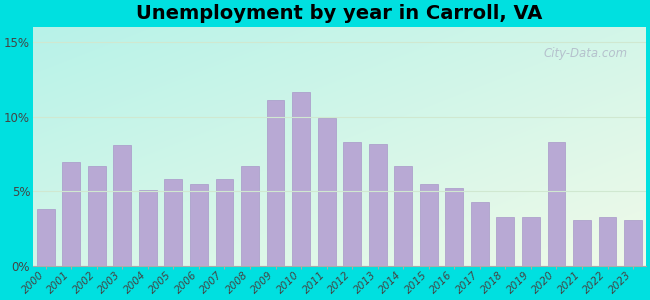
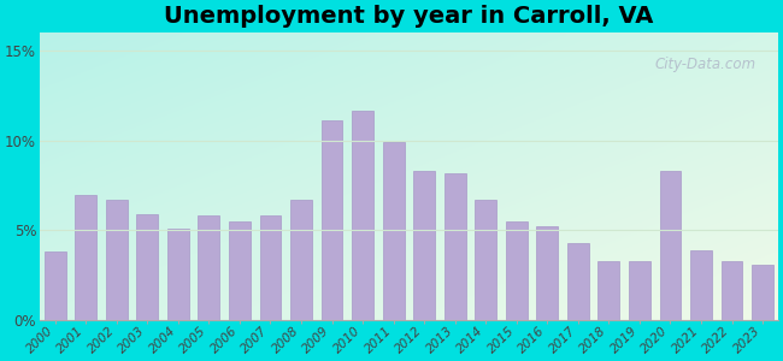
2003: 8.1% -> 5.9%
2021: 3.1% -> 3.9%
